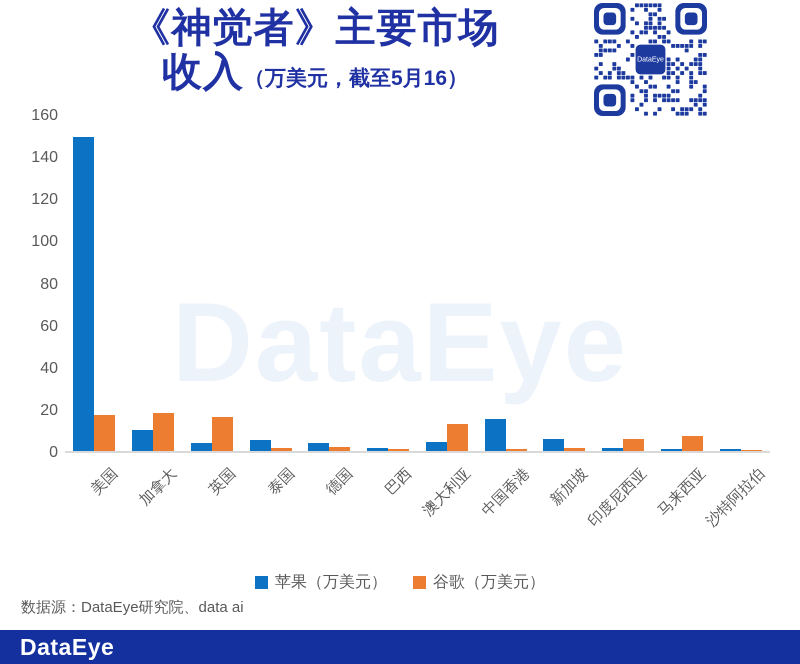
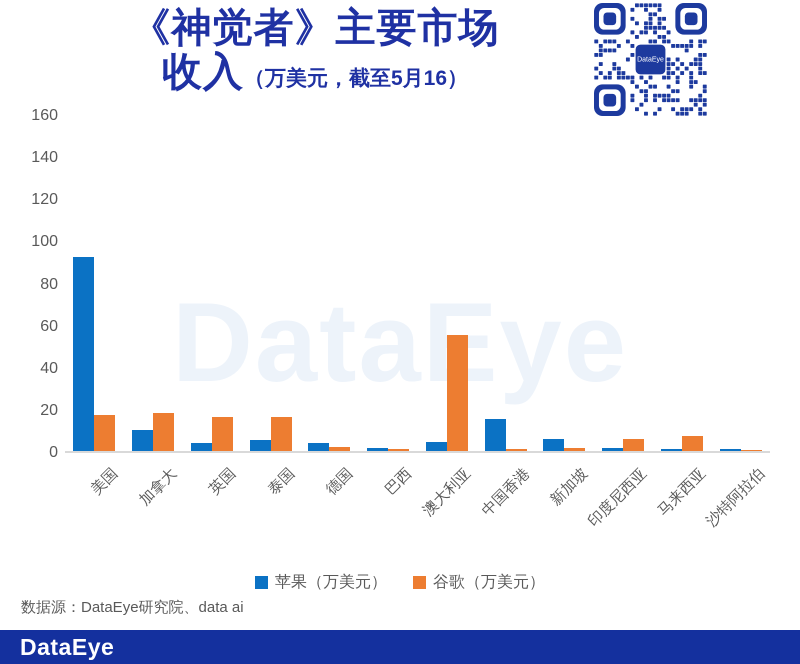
苹果（万美元）/美国: 149 -> 92
谷歌（万美元）/泰国: 2 -> 16
谷歌（万美元）/澳大利亚: 13 -> 55
